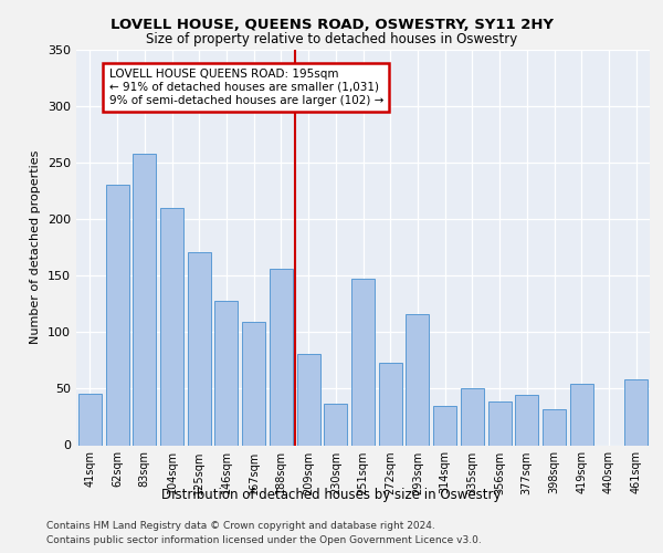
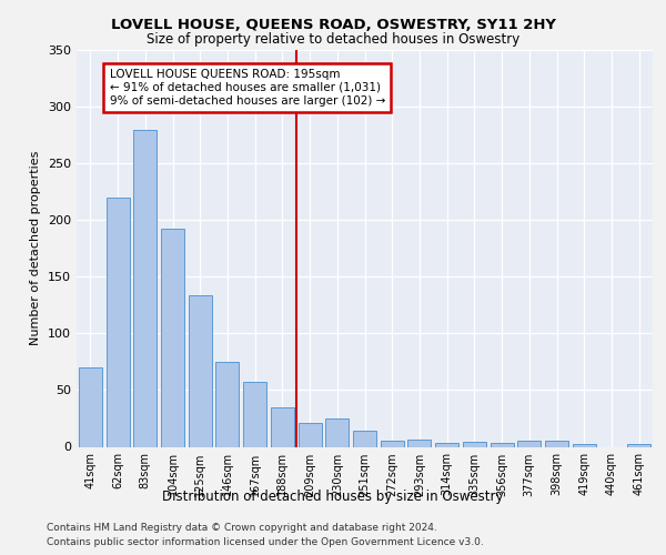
41sqm: 46 -> 70
62sqm: 231 -> 220
83sqm: 258 -> 280
104sqm: 210 -> 192
125sqm: 171 -> 134
146sqm: 128 -> 75
167sqm: 109 -> 57
188sqm: 156 -> 35
209sqm: 81 -> 21
230sqm: 37 -> 25
251sqm: 147 -> 14
272sqm: 73 -> 5
293sqm: 116 -> 6
314sqm: 35 -> 3
335sqm: 50 -> 4
356sqm: 39 -> 3
377sqm: 45 -> 5
398sqm: 32 -> 5
419sqm: 54 -> 2
461sqm: 58 -> 2
